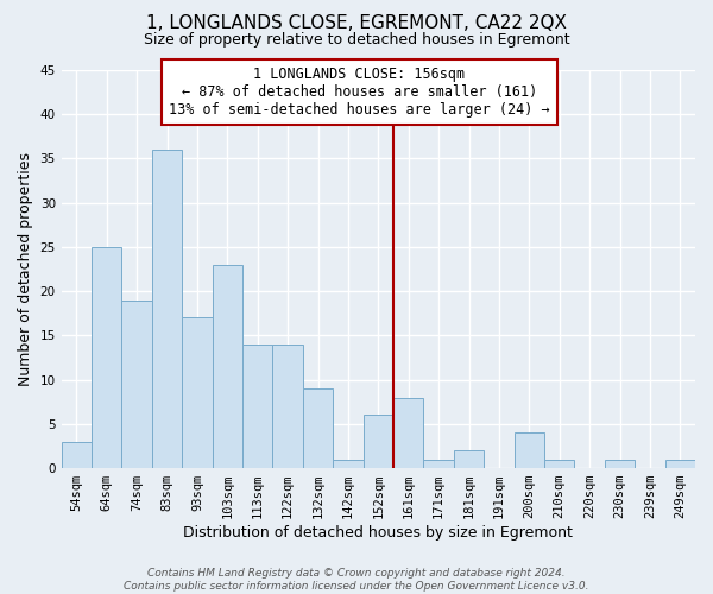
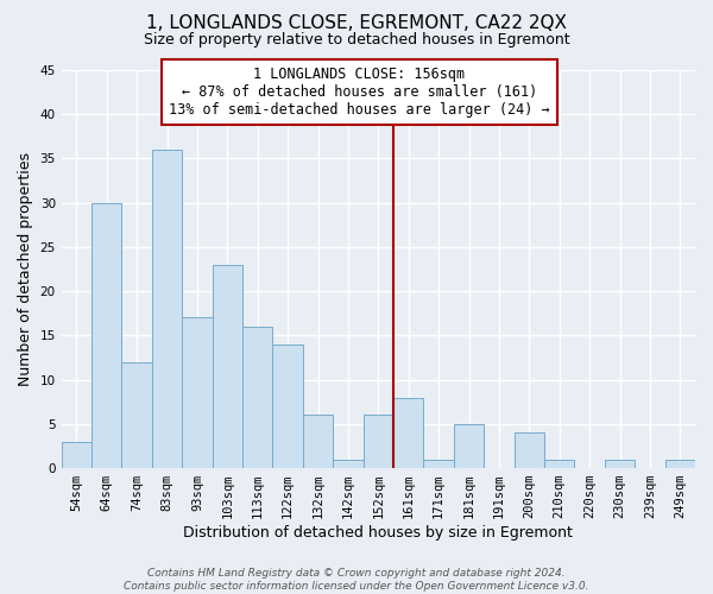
64sqm: 25 -> 30
74sqm: 19 -> 12
113sqm: 14 -> 16
132sqm: 9 -> 6
181sqm: 2 -> 5
